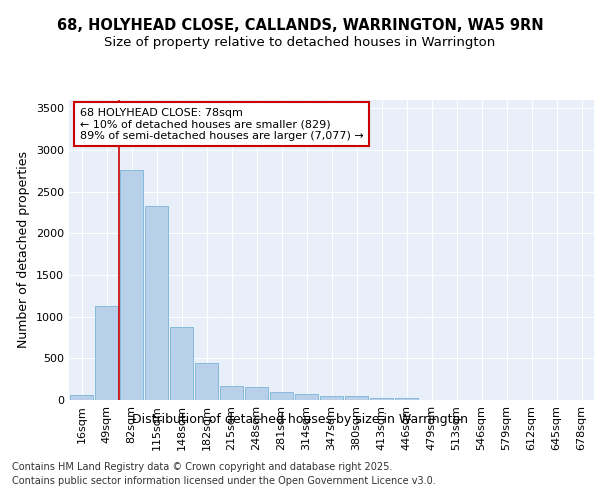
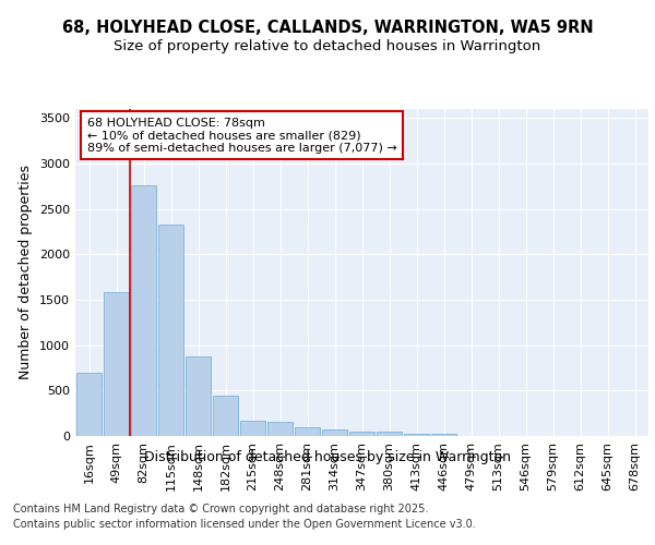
16sqm: 60 -> 700
49sqm: 1130 -> 1580
